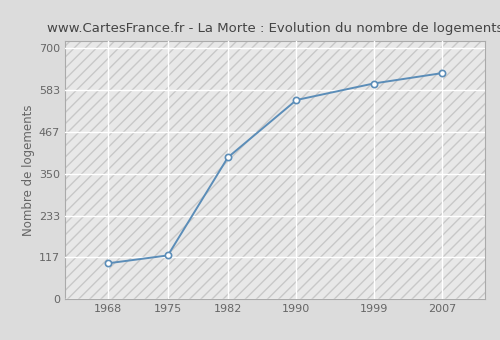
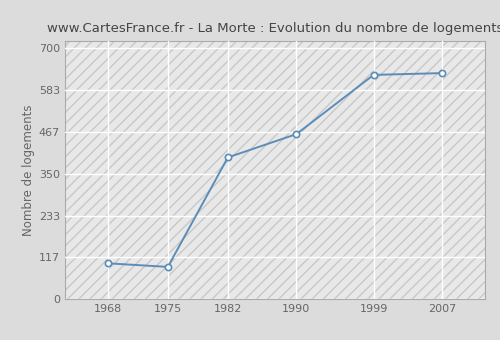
1975: 122 -> 90
1990: 555 -> 460
1999: 601 -> 625
